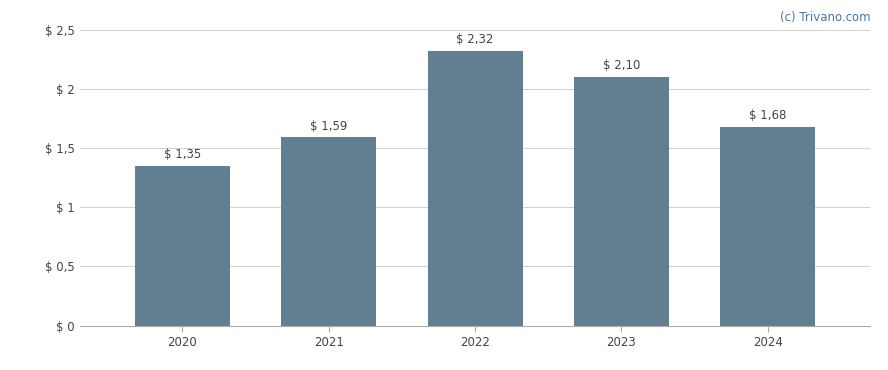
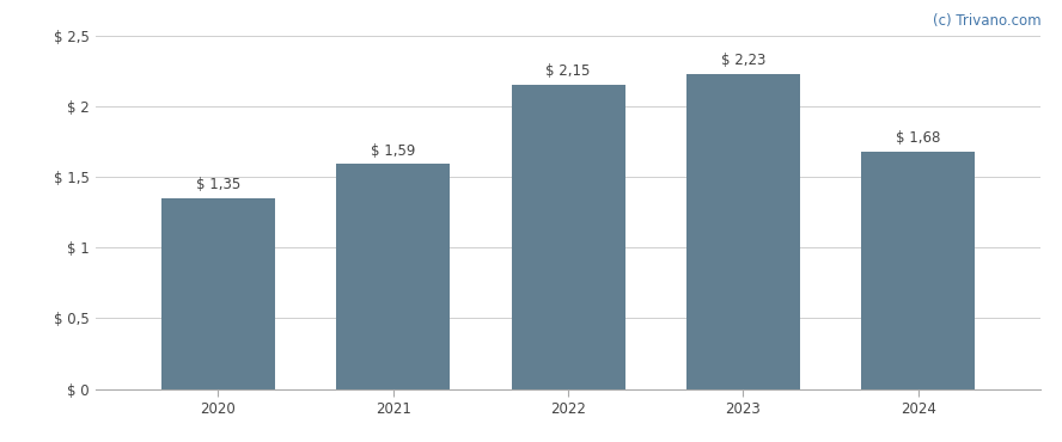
2022: 2,32 -> 2,15
2023: 2,10 -> 2,23
